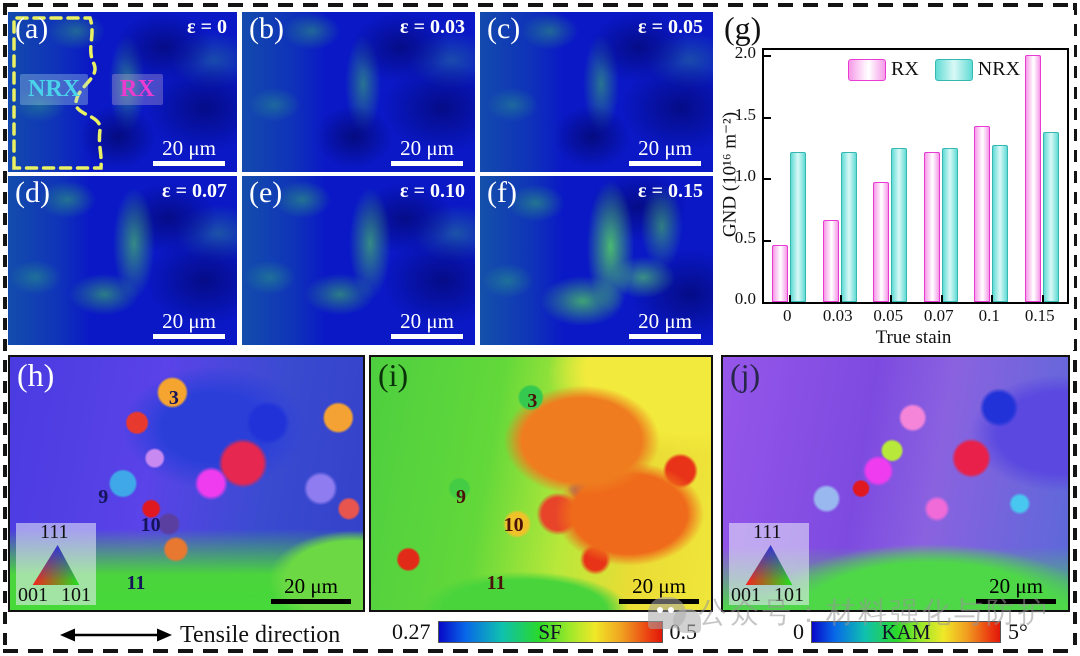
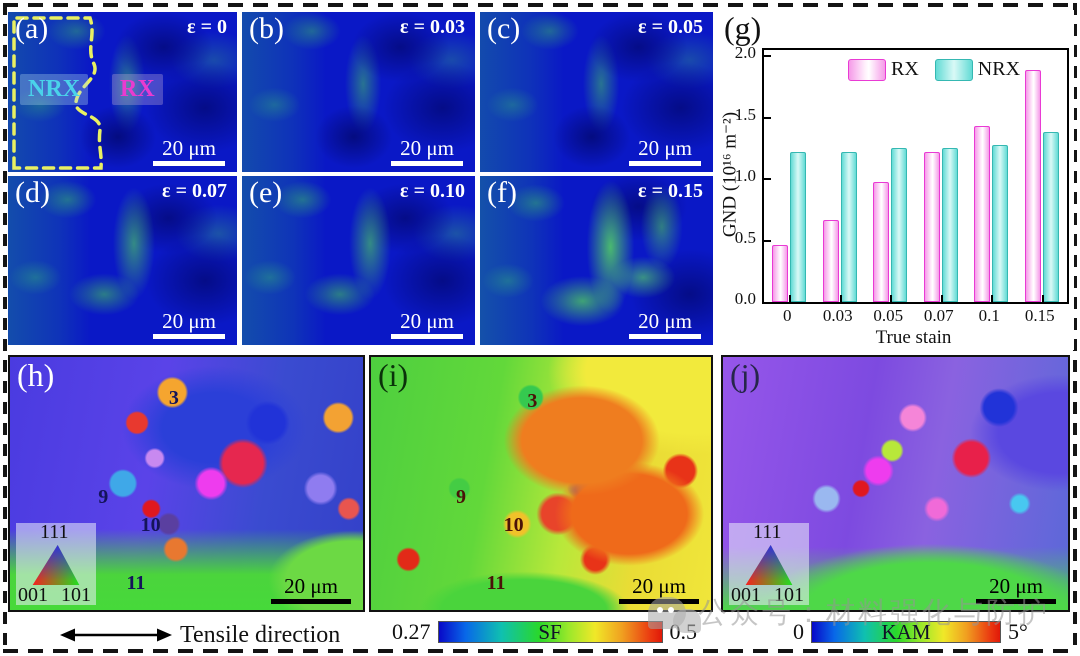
RX/0.15: 2.01 -> 1.89
